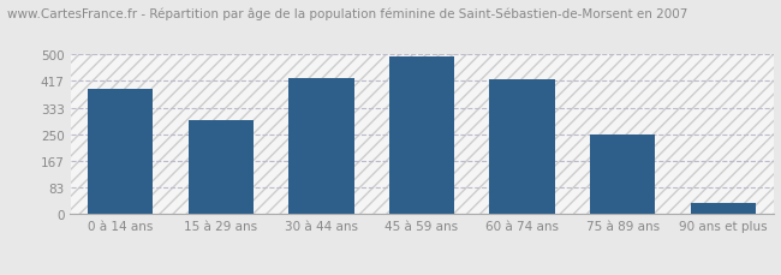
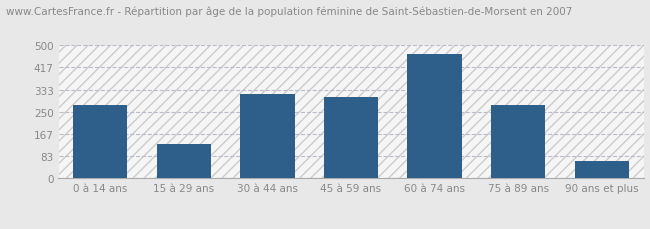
0 à 14 ans: 390 -> 275
15 à 29 ans: 295 -> 130
30 à 44 ans: 425 -> 315
45 à 59 ans: 493 -> 305
60 à 74 ans: 420 -> 465
75 à 89 ans: 248 -> 275
90 ans et plus: 35 -> 65
